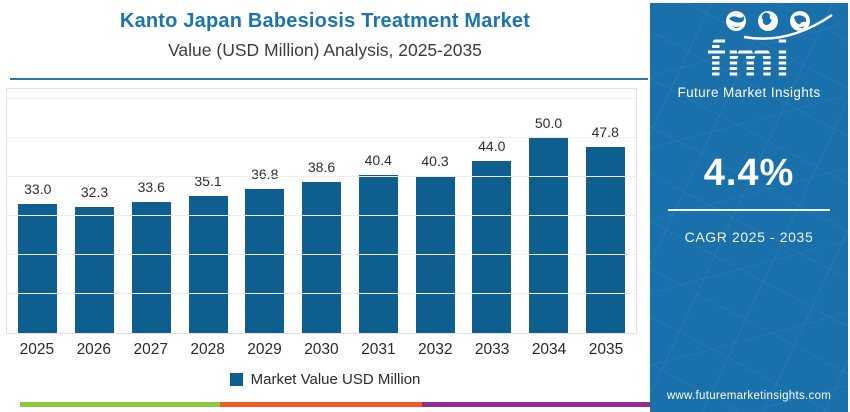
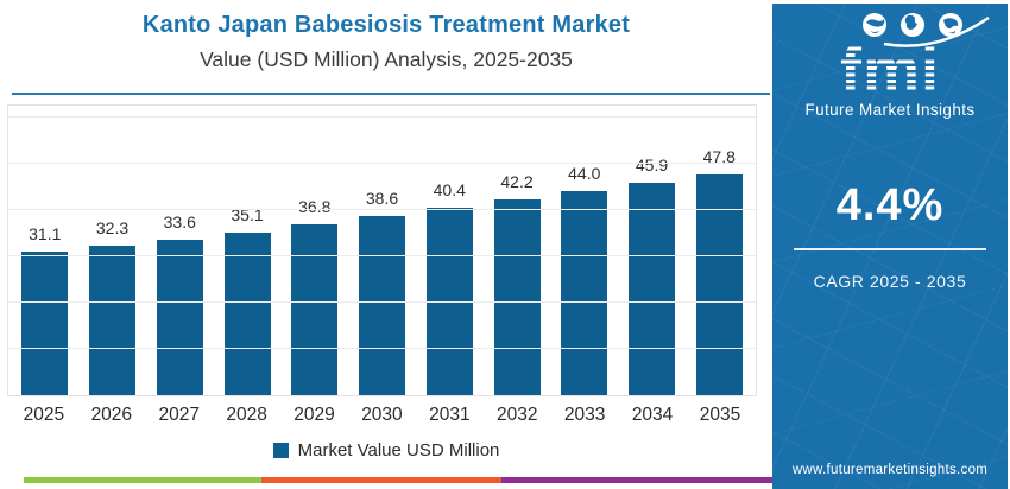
2025: 33.0 -> 31.1
2032: 40.3 -> 42.2
2034: 50.0 -> 45.9
